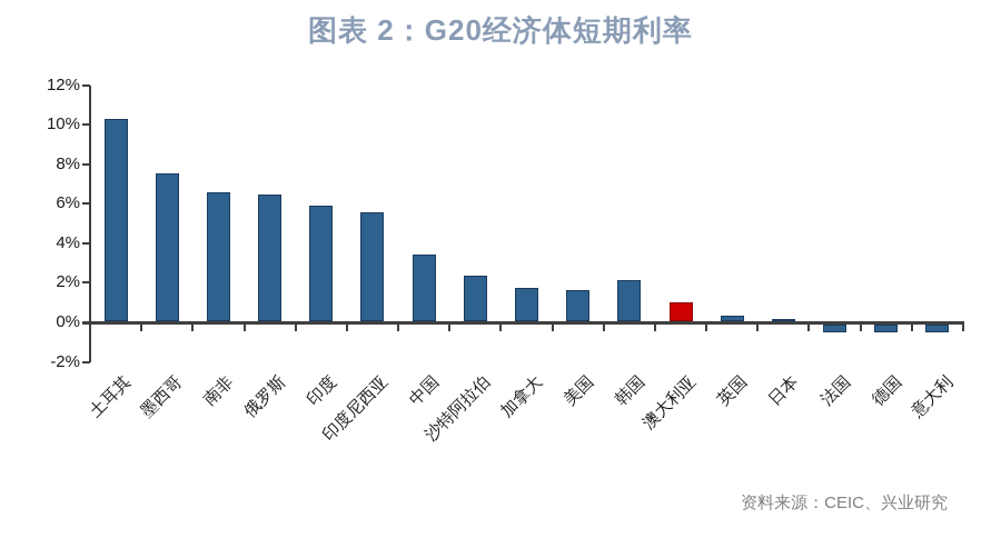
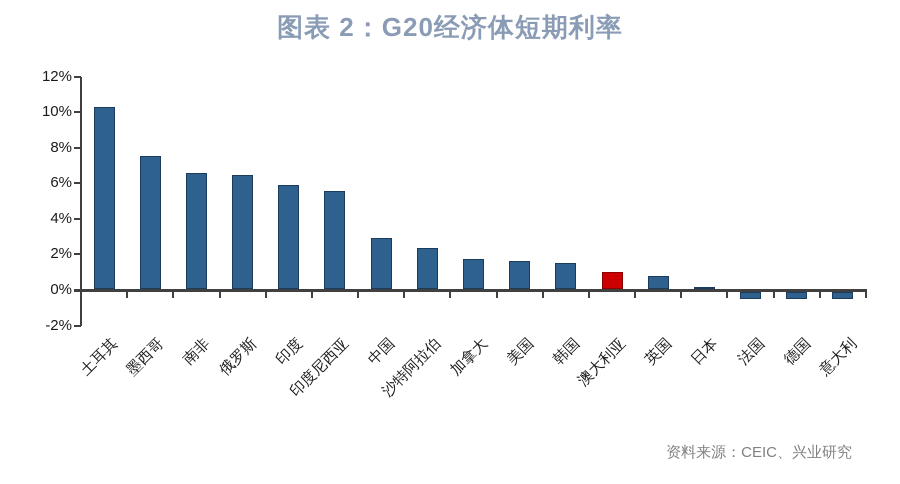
中国: 3.4% -> 2.9%
韩国: 2.1% -> 1.4%
英国: 0.3% -> 0.8%
